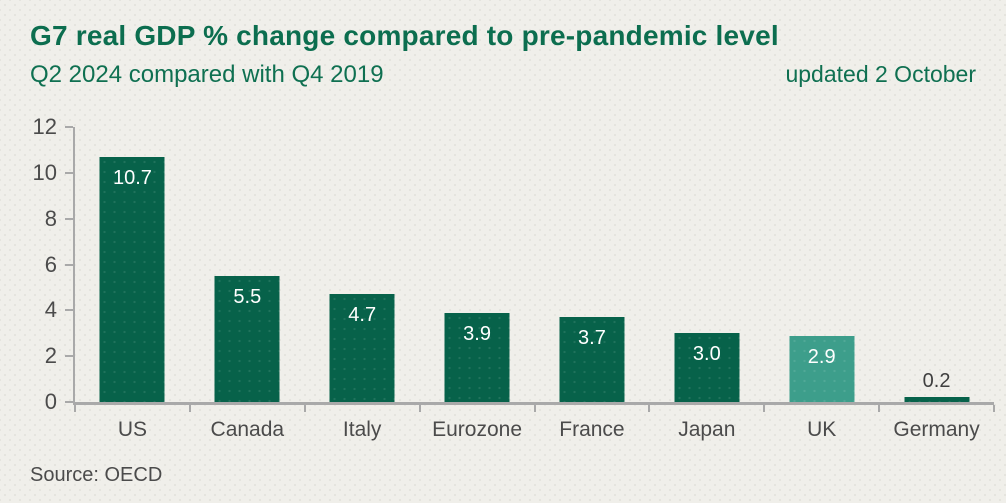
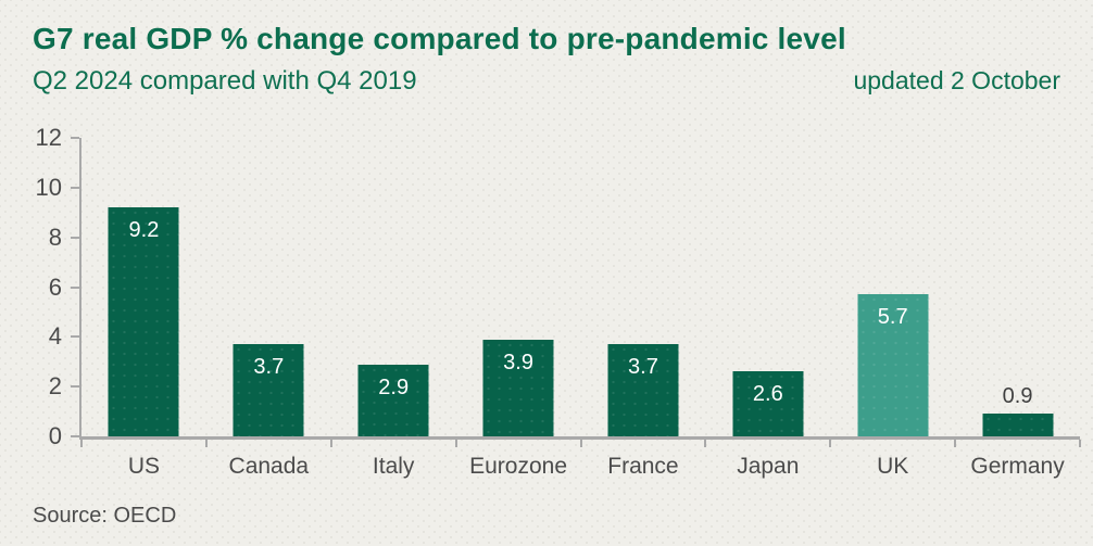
US: 10.7 -> 9.2
Canada: 5.5 -> 3.7
Italy: 4.7 -> 2.9
Japan: 3.0 -> 2.6
UK: 2.9 -> 5.7
Germany: 0.2 -> 0.9
